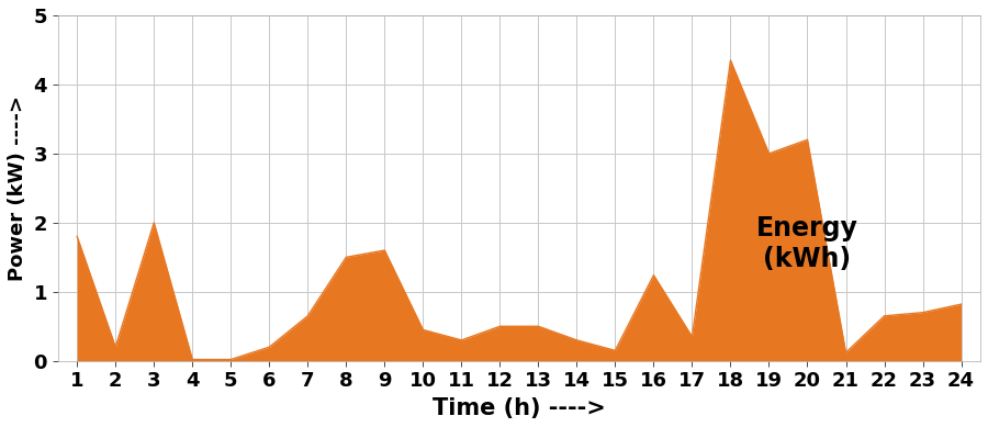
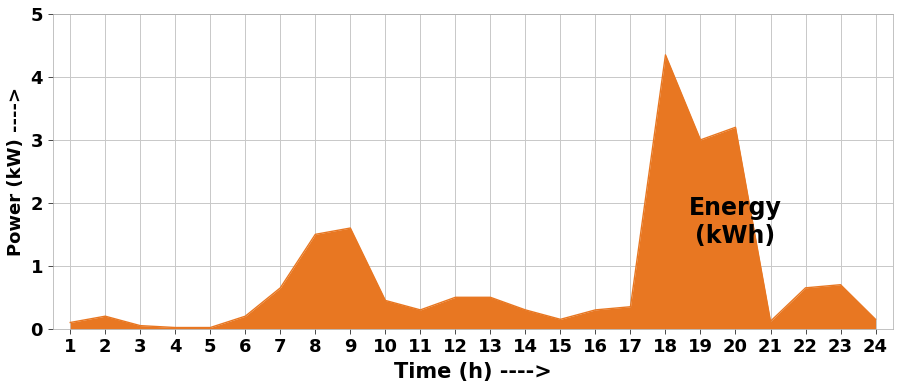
1: 1.80 -> 0.10
3: 2.00 -> 0.05
16: 1.24 -> 0.30
24: 0.82 -> 0.15
